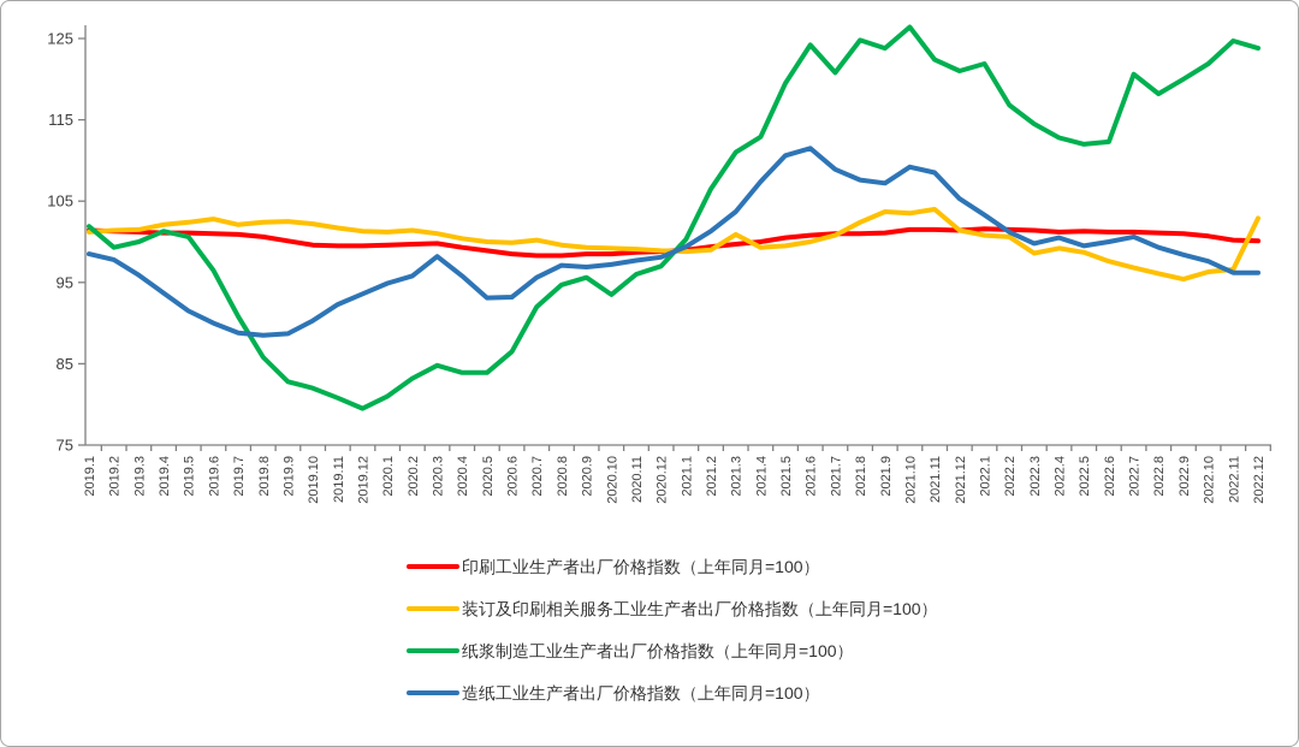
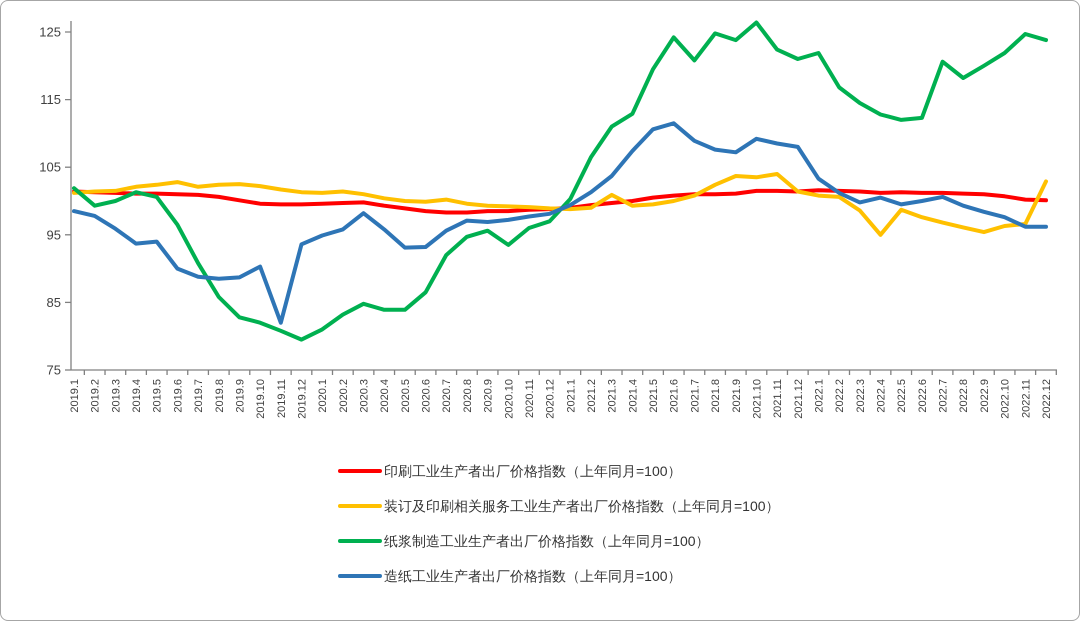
造纸工业生产者出厂价格指数（上年同月=100）/2019.5: 92 -> 94
造纸工业生产者出厂价格指数（上年同月=100）/2019.11: 92 -> 82
造纸工业生产者出厂价格指数（上年同月=100）/2021.12: 105 -> 108
装订及印刷相关服务工业生产者出厂价格指数（上年同月=100）/2022.4: 99 -> 95
